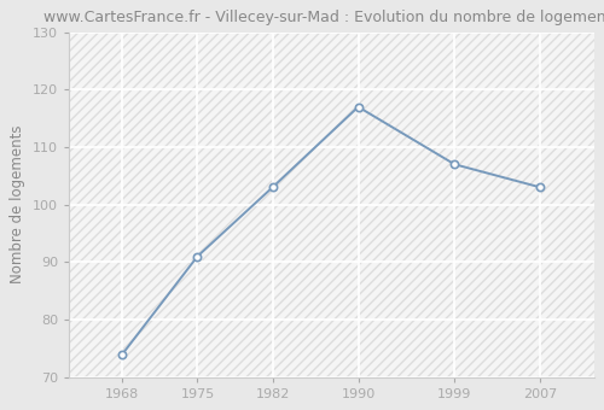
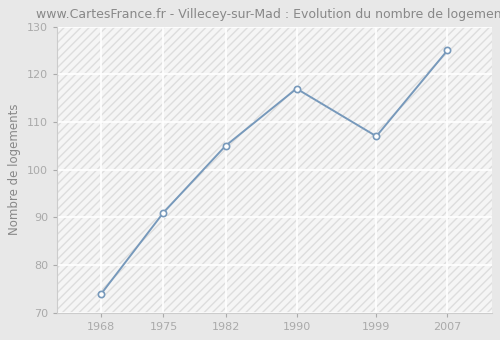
1982: 103 -> 105
2007: 103 -> 125
